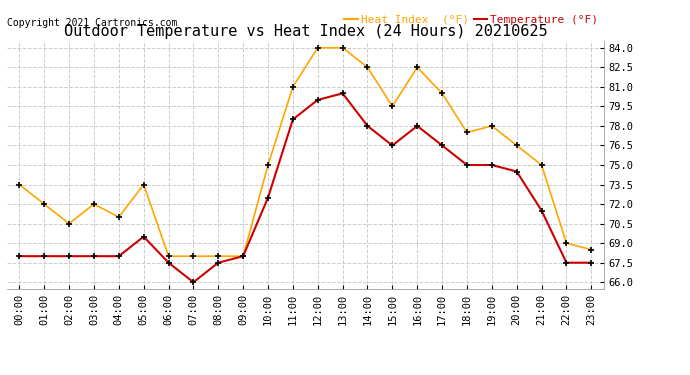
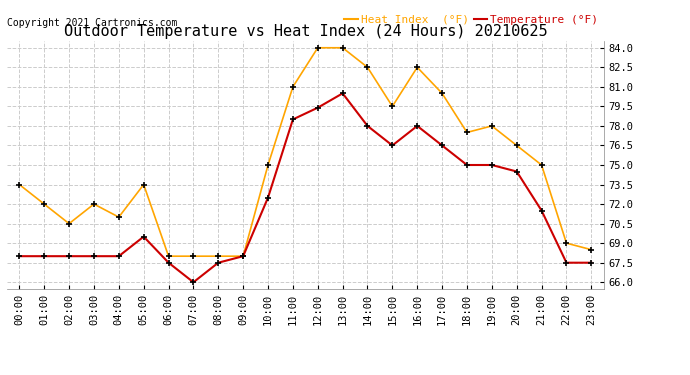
Temperature (°F)/12:00: 80.0 -> 79.4
